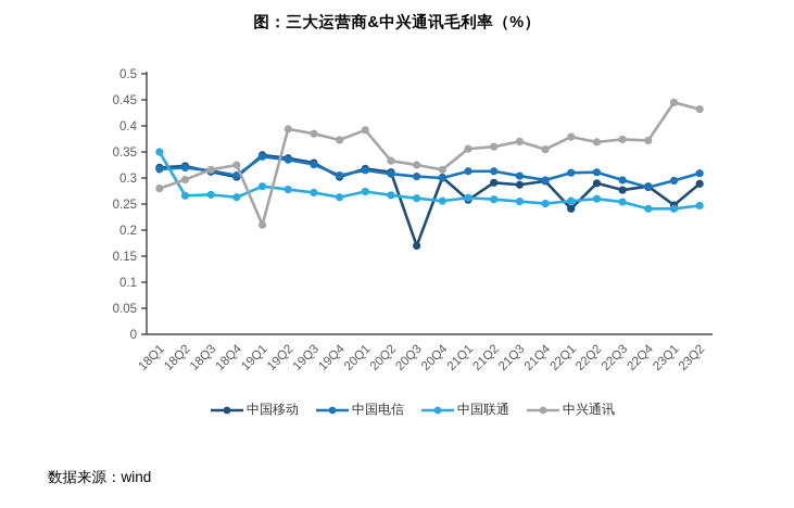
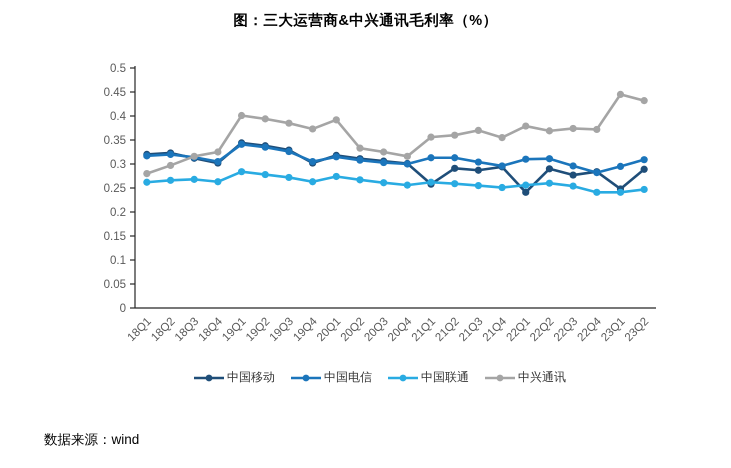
中国联通/18Q1: 0.35 -> 0.26
中兴通讯/19Q1: 0.21 -> 0.40
中国移动/20Q3: 0.17 -> 0.31
